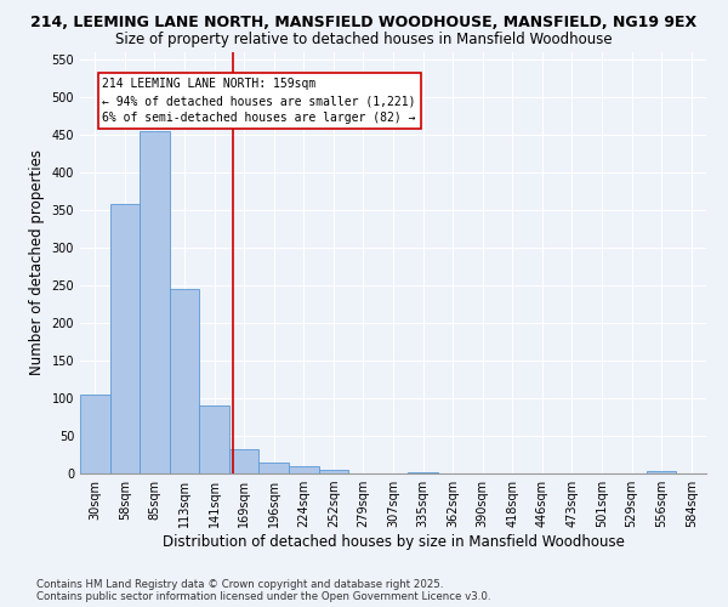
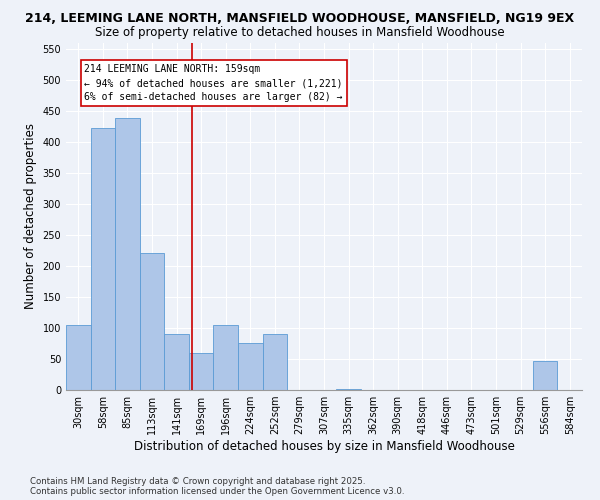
58sqm: 357 -> 422
85sqm: 455 -> 438
113sqm: 245 -> 220
169sqm: 32 -> 60
196sqm: 14 -> 104
224sqm: 9 -> 76
252sqm: 5 -> 90
556sqm: 3 -> 46
